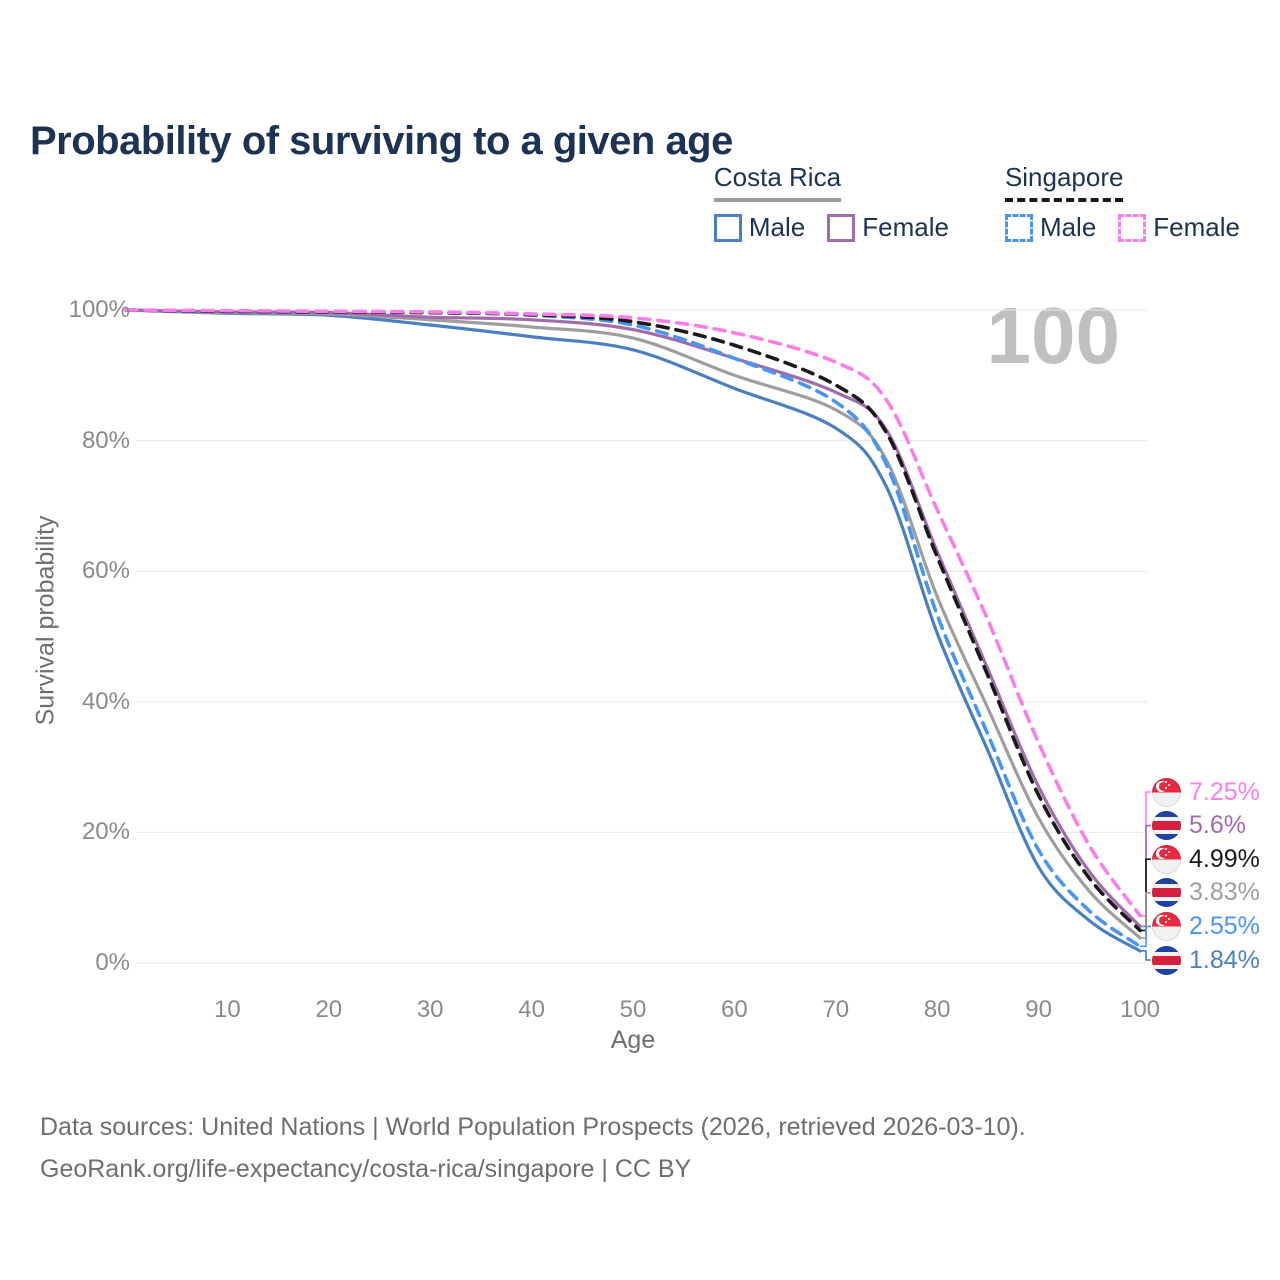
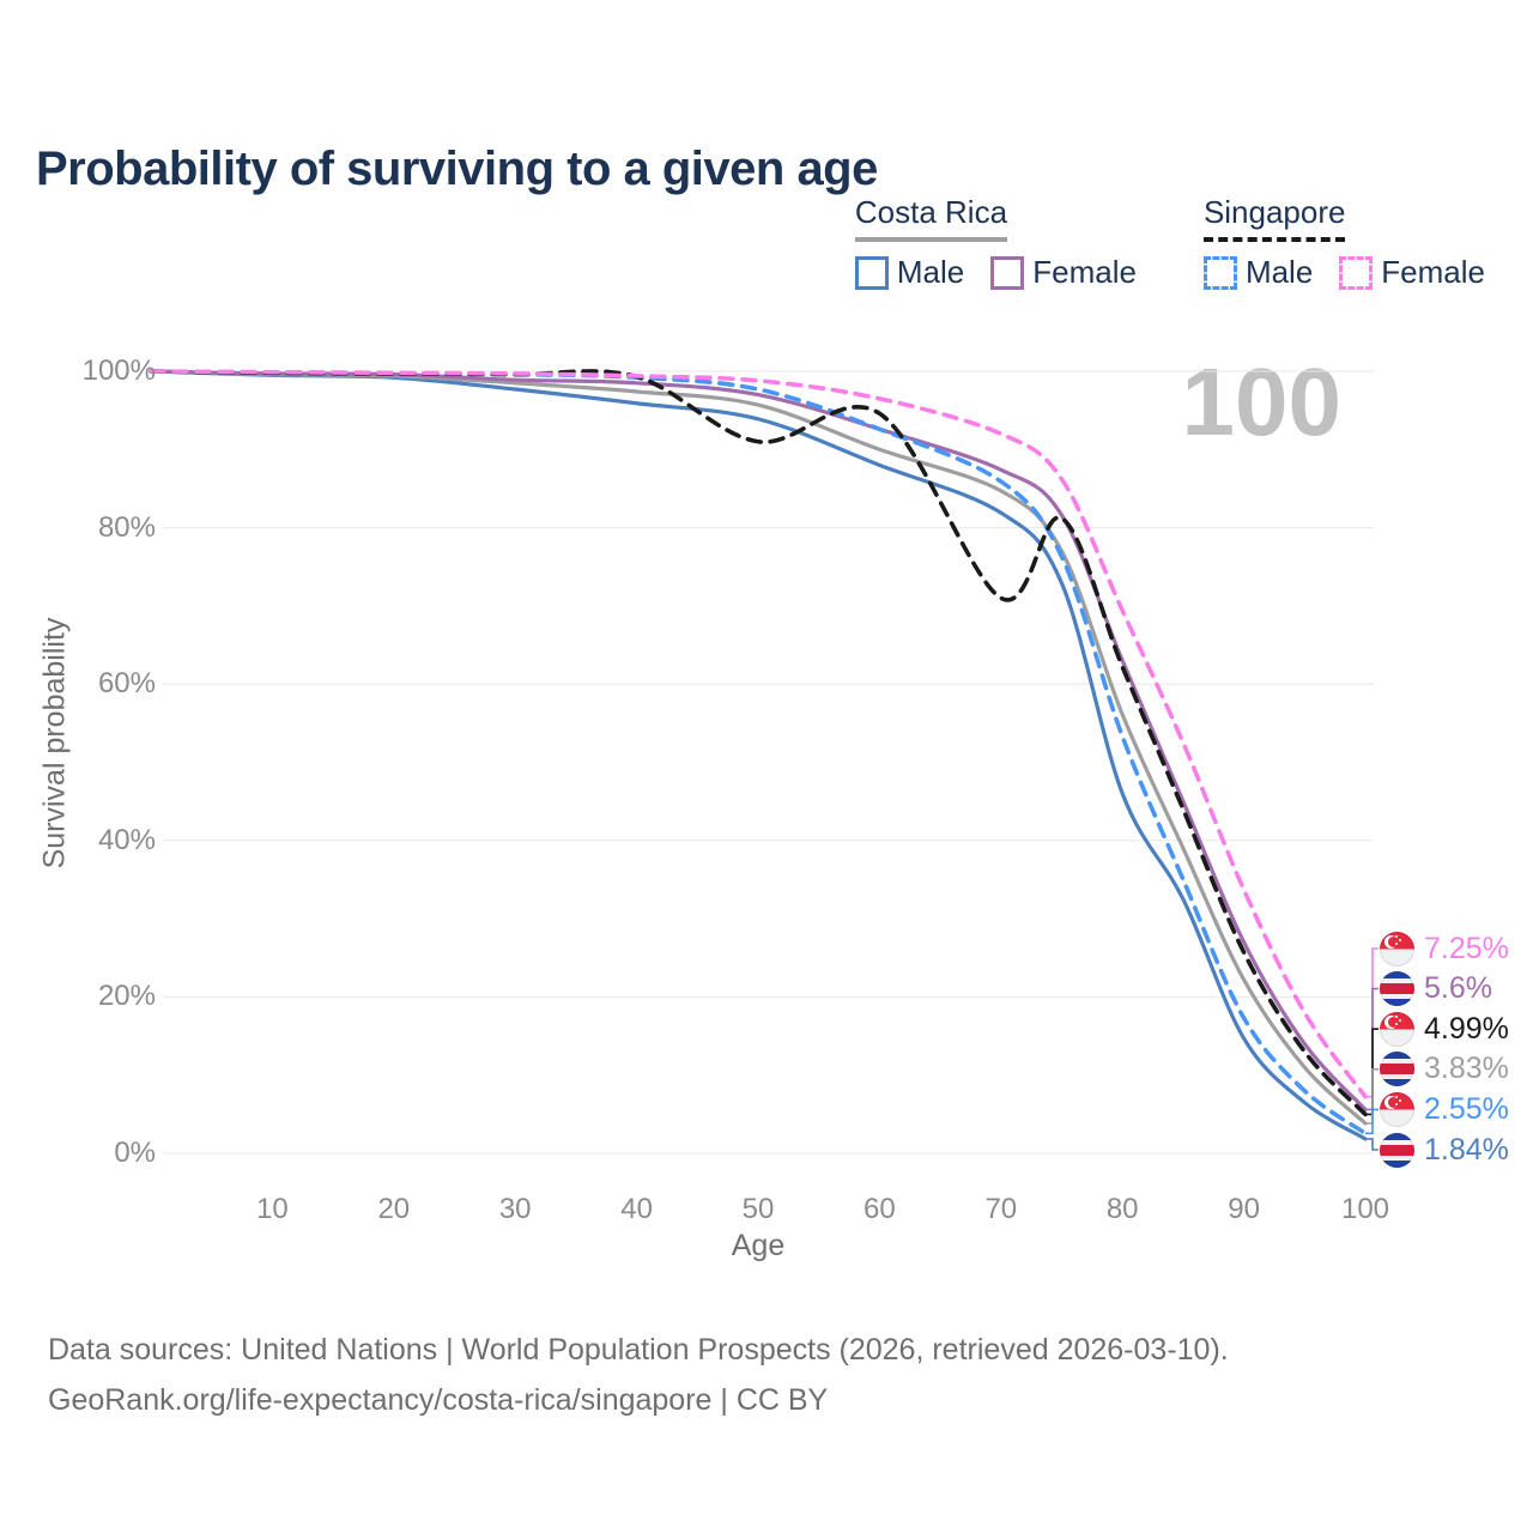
Singapore/50: 98% -> 91%
Singapore/70: 88% -> 71%
Costa Rica Male/80: 50% -> 46%
